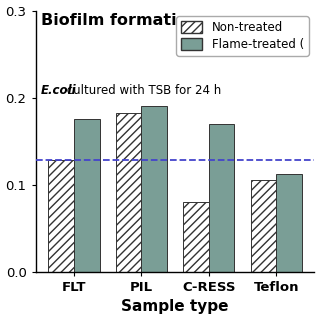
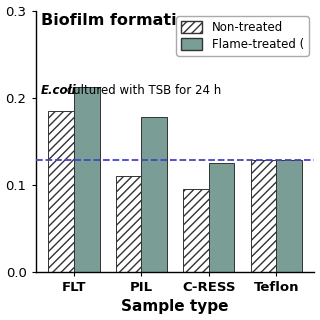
Non-treated/FLT: 0.128 -> 0.185
Flame-treated (/FLT: 0.176 -> 0.212
Non-treated/PIL: 0.182 -> 0.110
Flame-treated (/PIL: 0.190 -> 0.178
Non-treated/C-RESS: 0.080 -> 0.095
Flame-treated (/C-RESS: 0.170 -> 0.125
Non-treated/Teflon: 0.106 -> 0.128
Flame-treated (/Teflon: 0.112 -> 0.128
